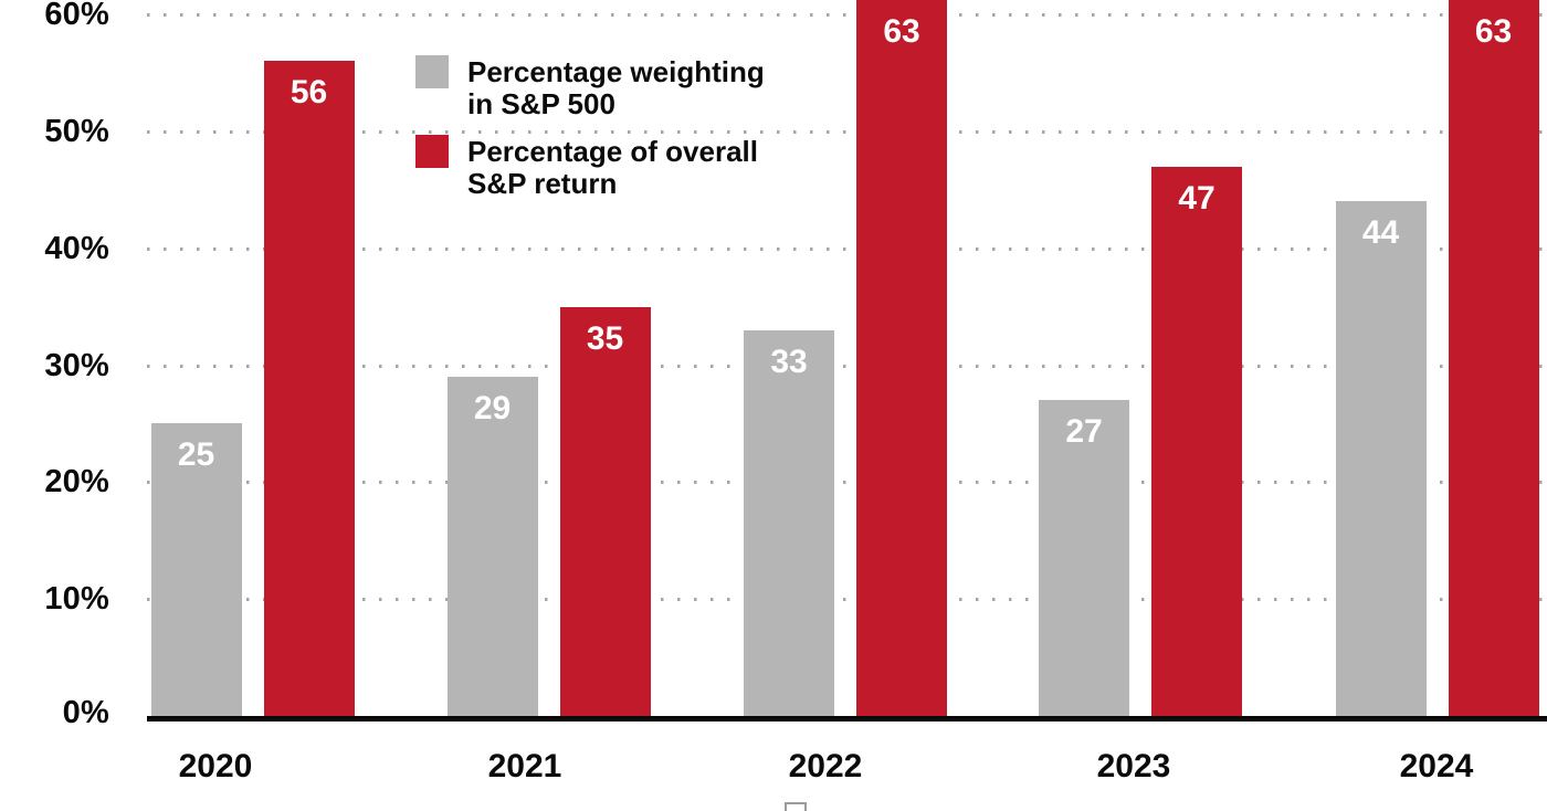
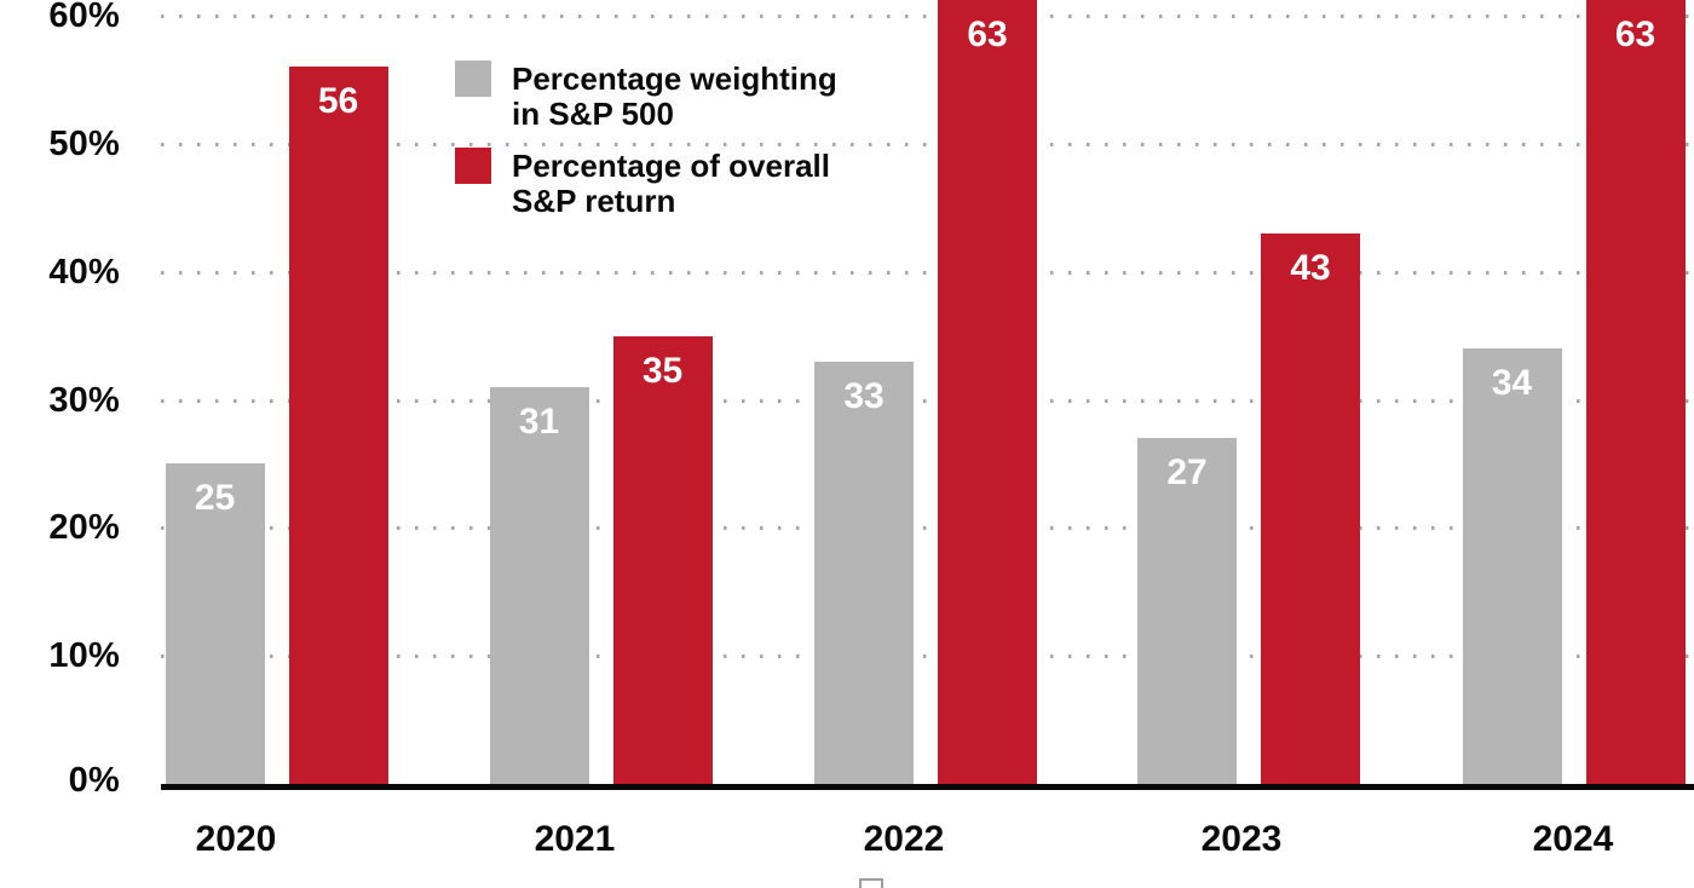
Percentage weighting in S&P 500/2021: 29 -> 31
Percentage of overall S&P return/2023: 47 -> 43
Percentage weighting in S&P 500/2024: 44 -> 34
